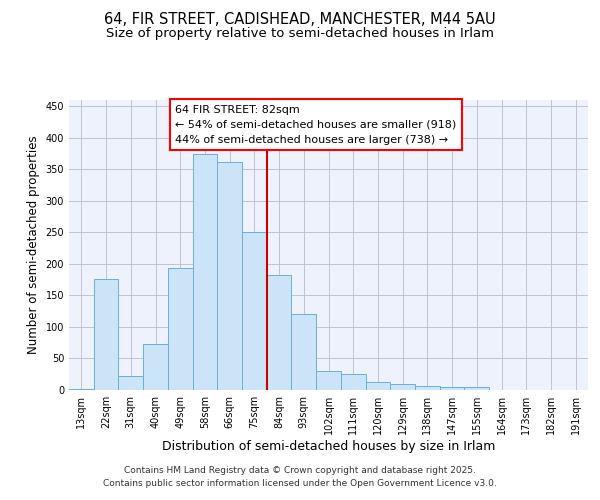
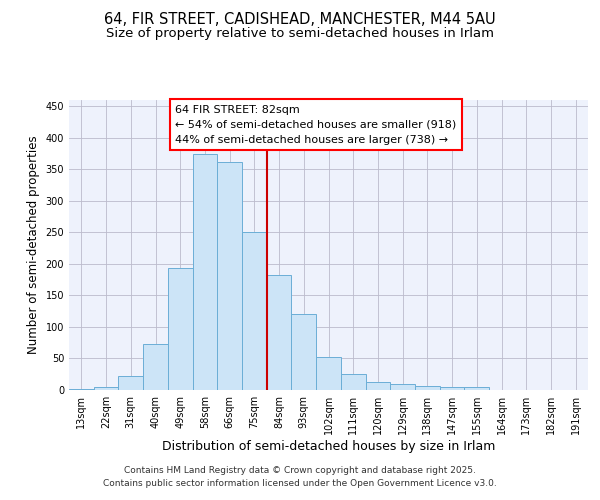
22sqm: 176 -> 5
102sqm: 30 -> 52
